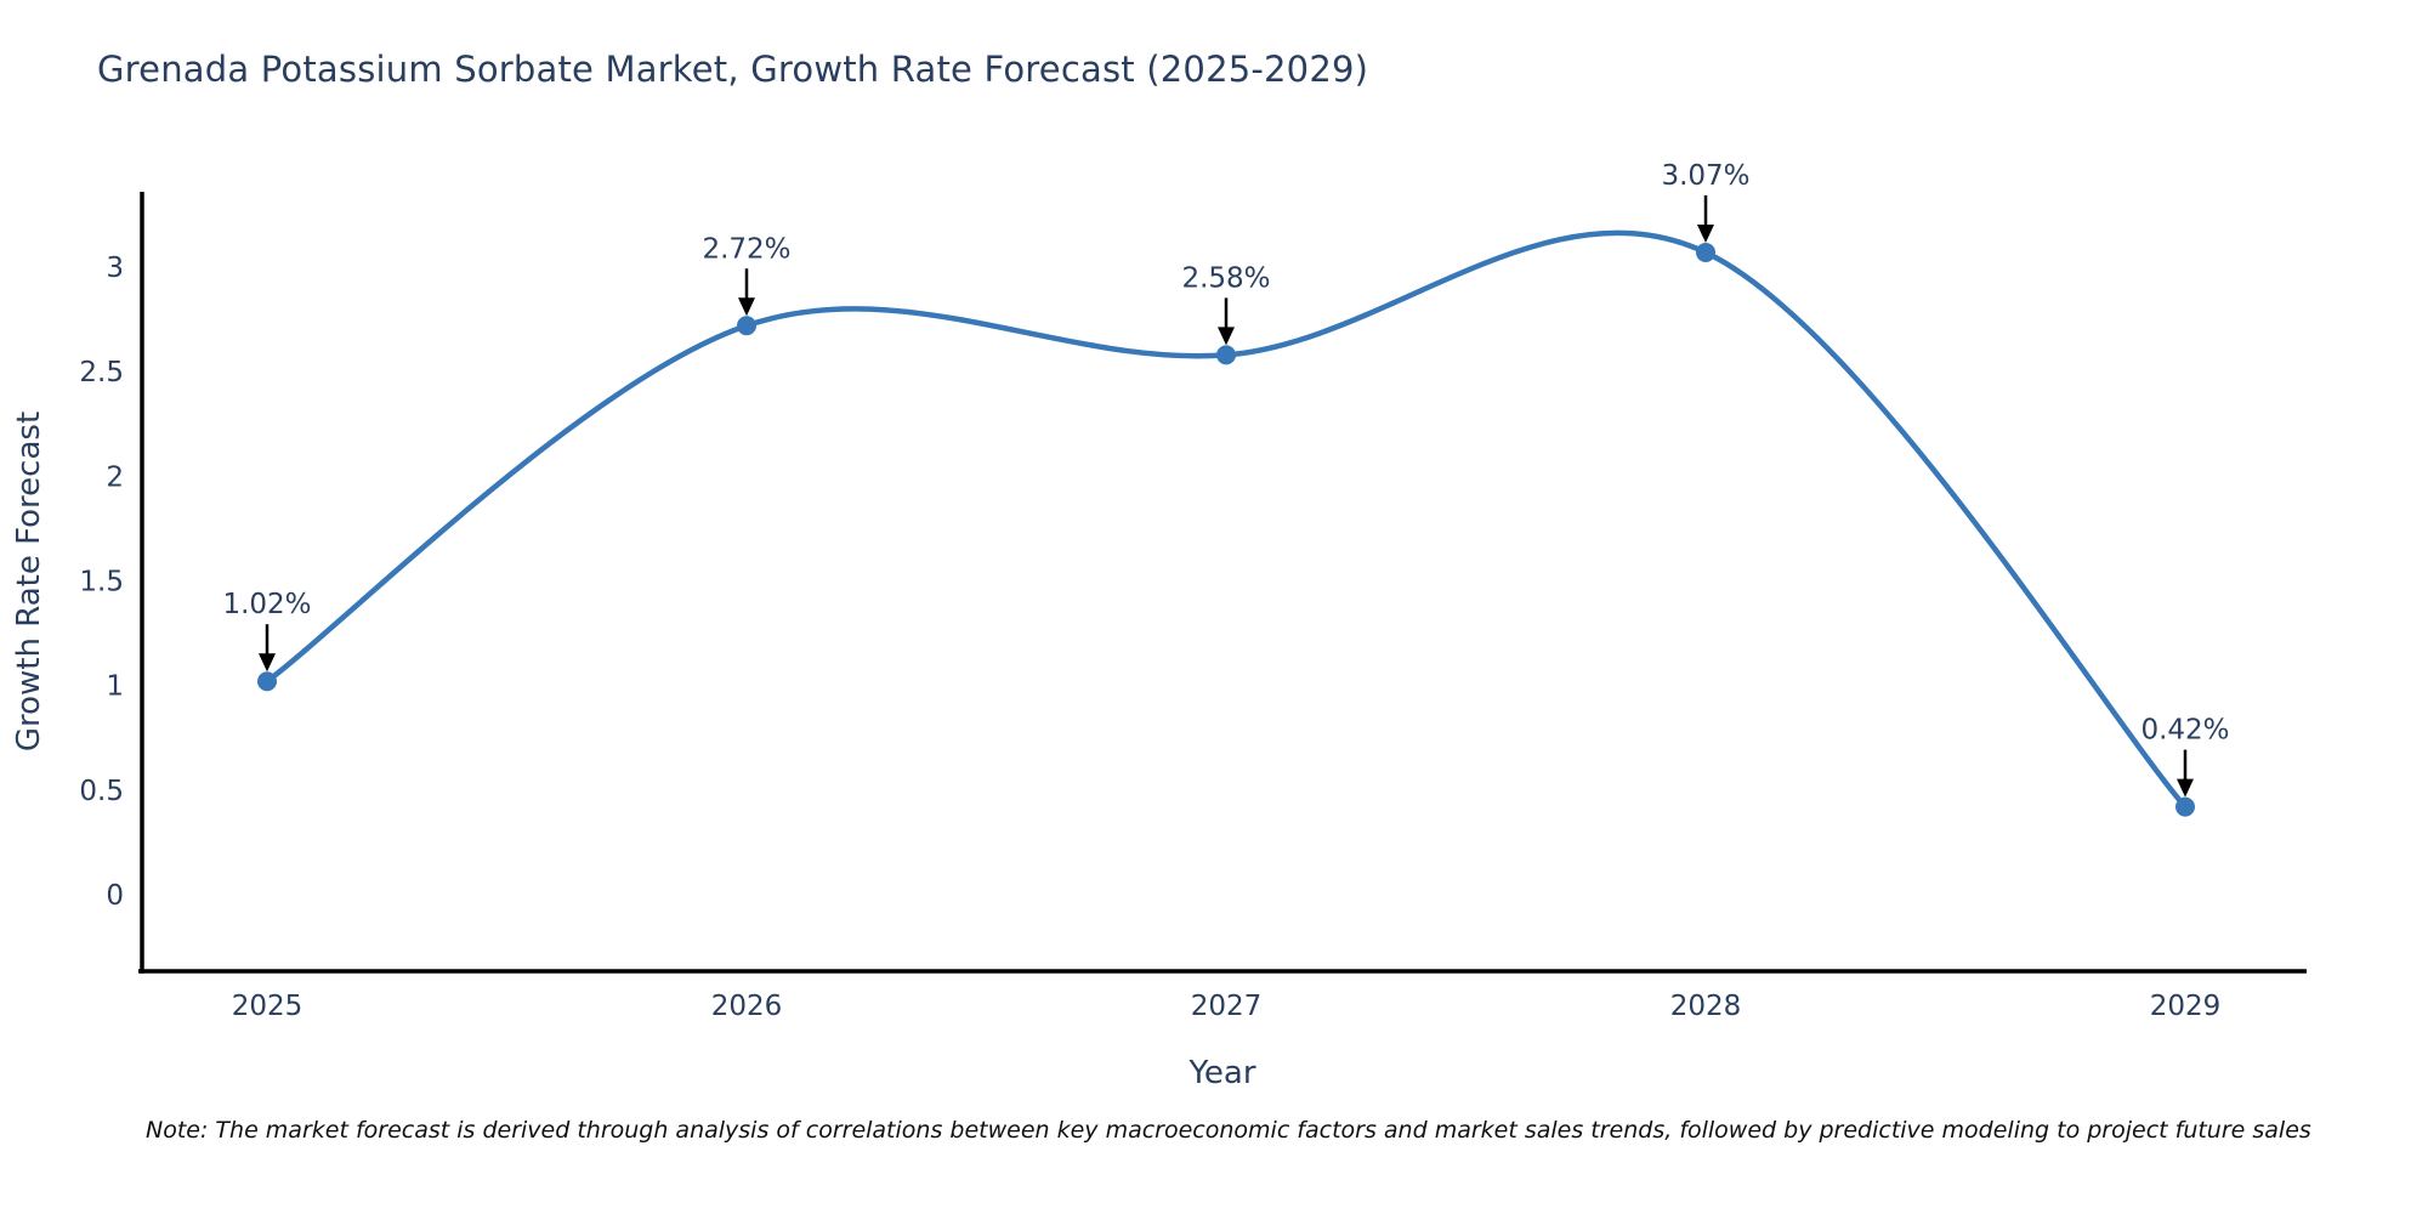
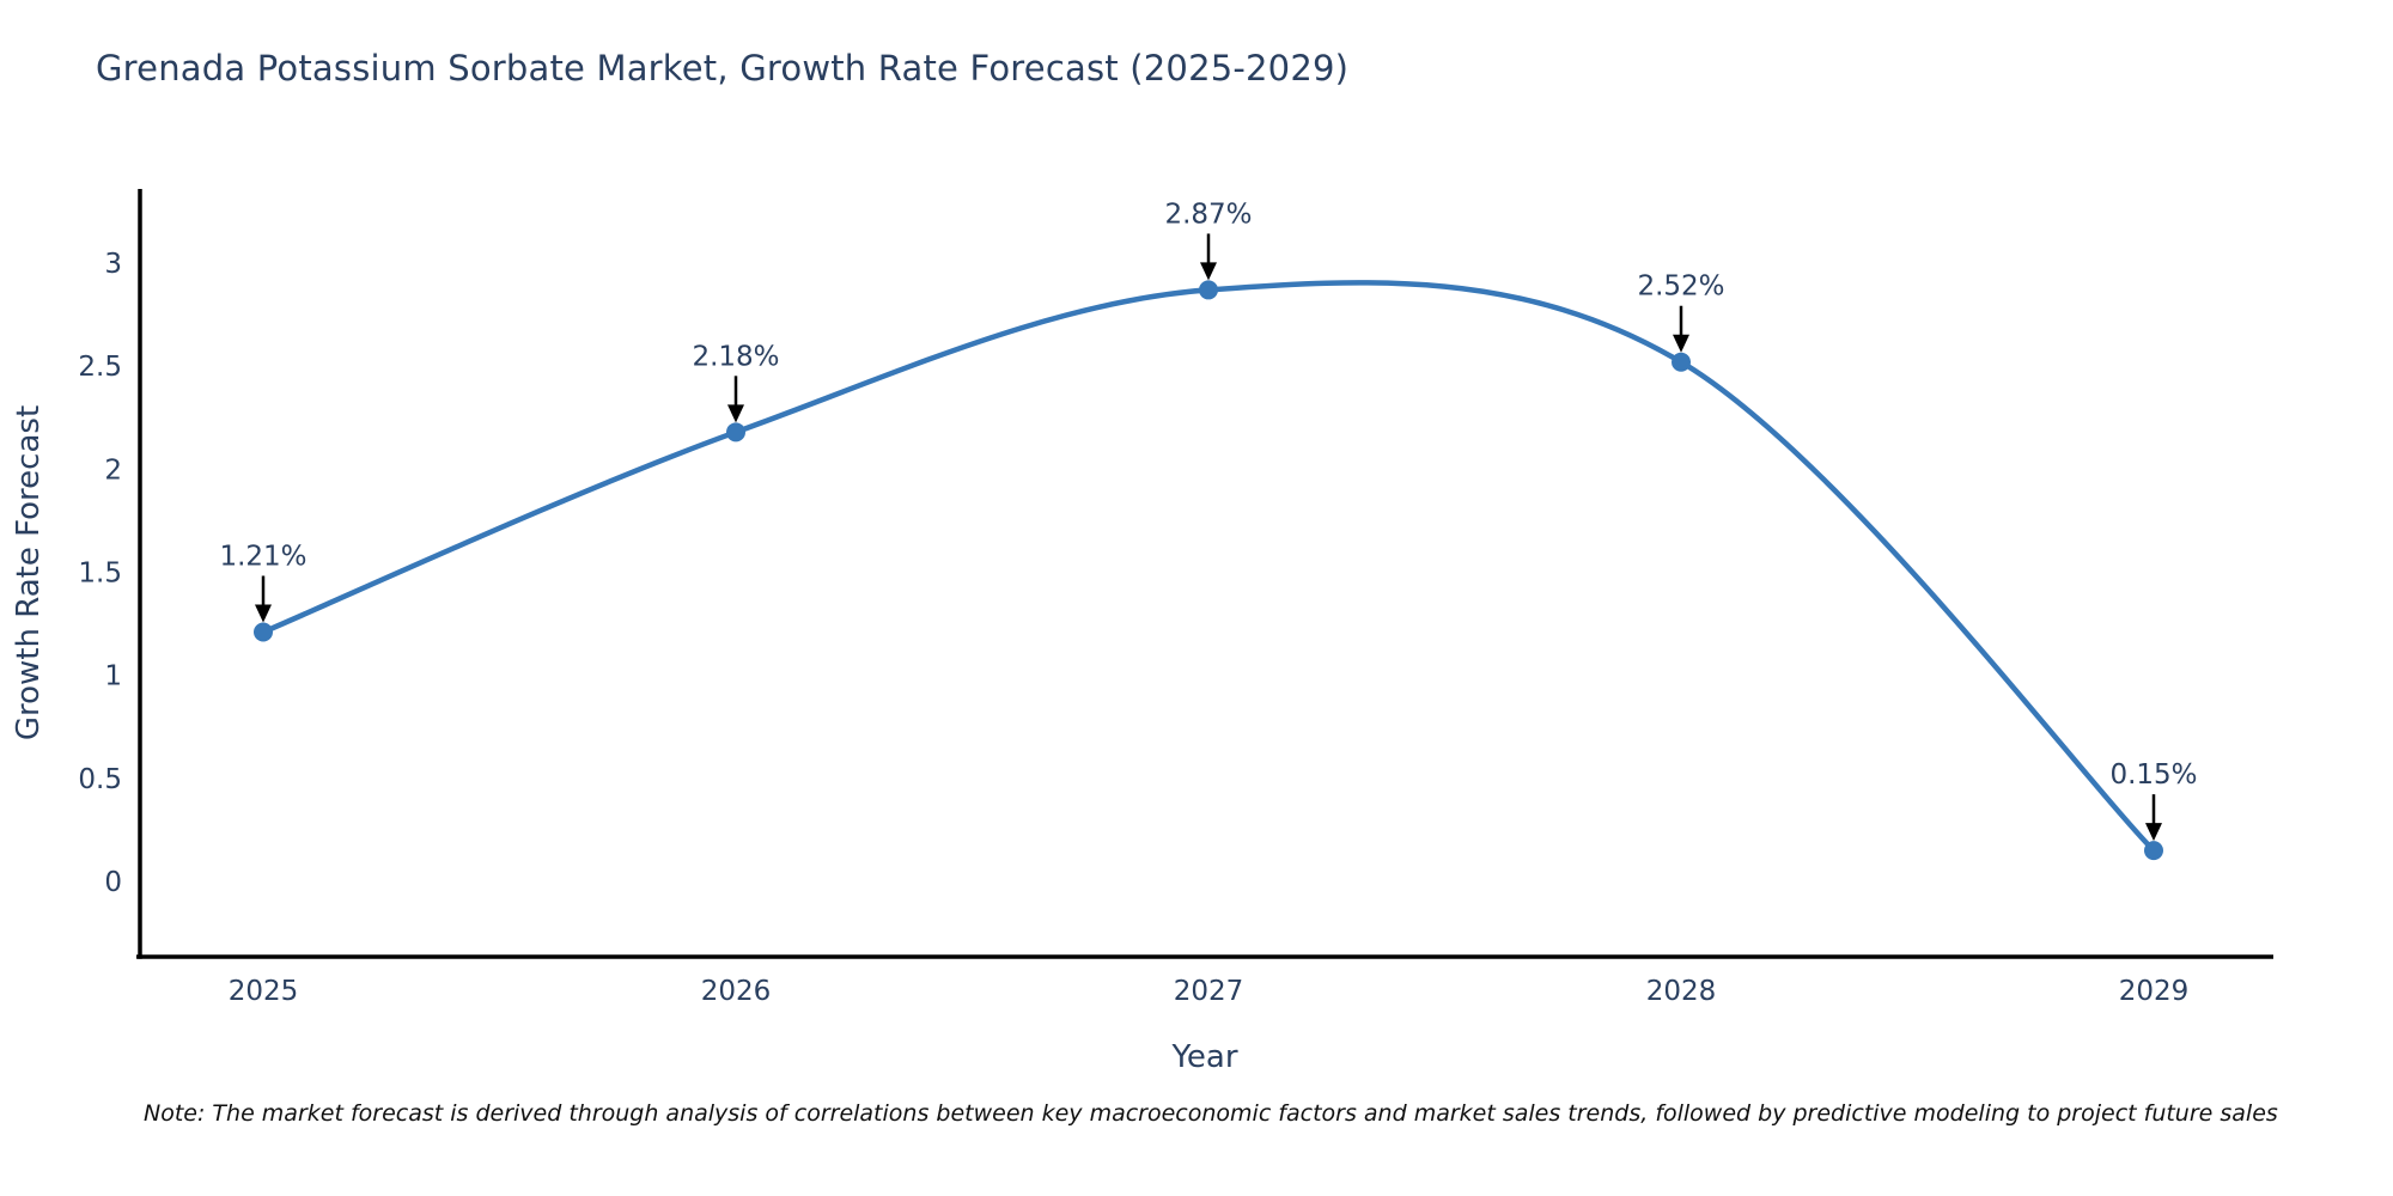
2025: 1.02% -> 1.21%
2026: 2.72% -> 2.18%
2027: 2.58% -> 2.87%
2028: 3.07% -> 2.52%
2029: 0.42% -> 0.15%
